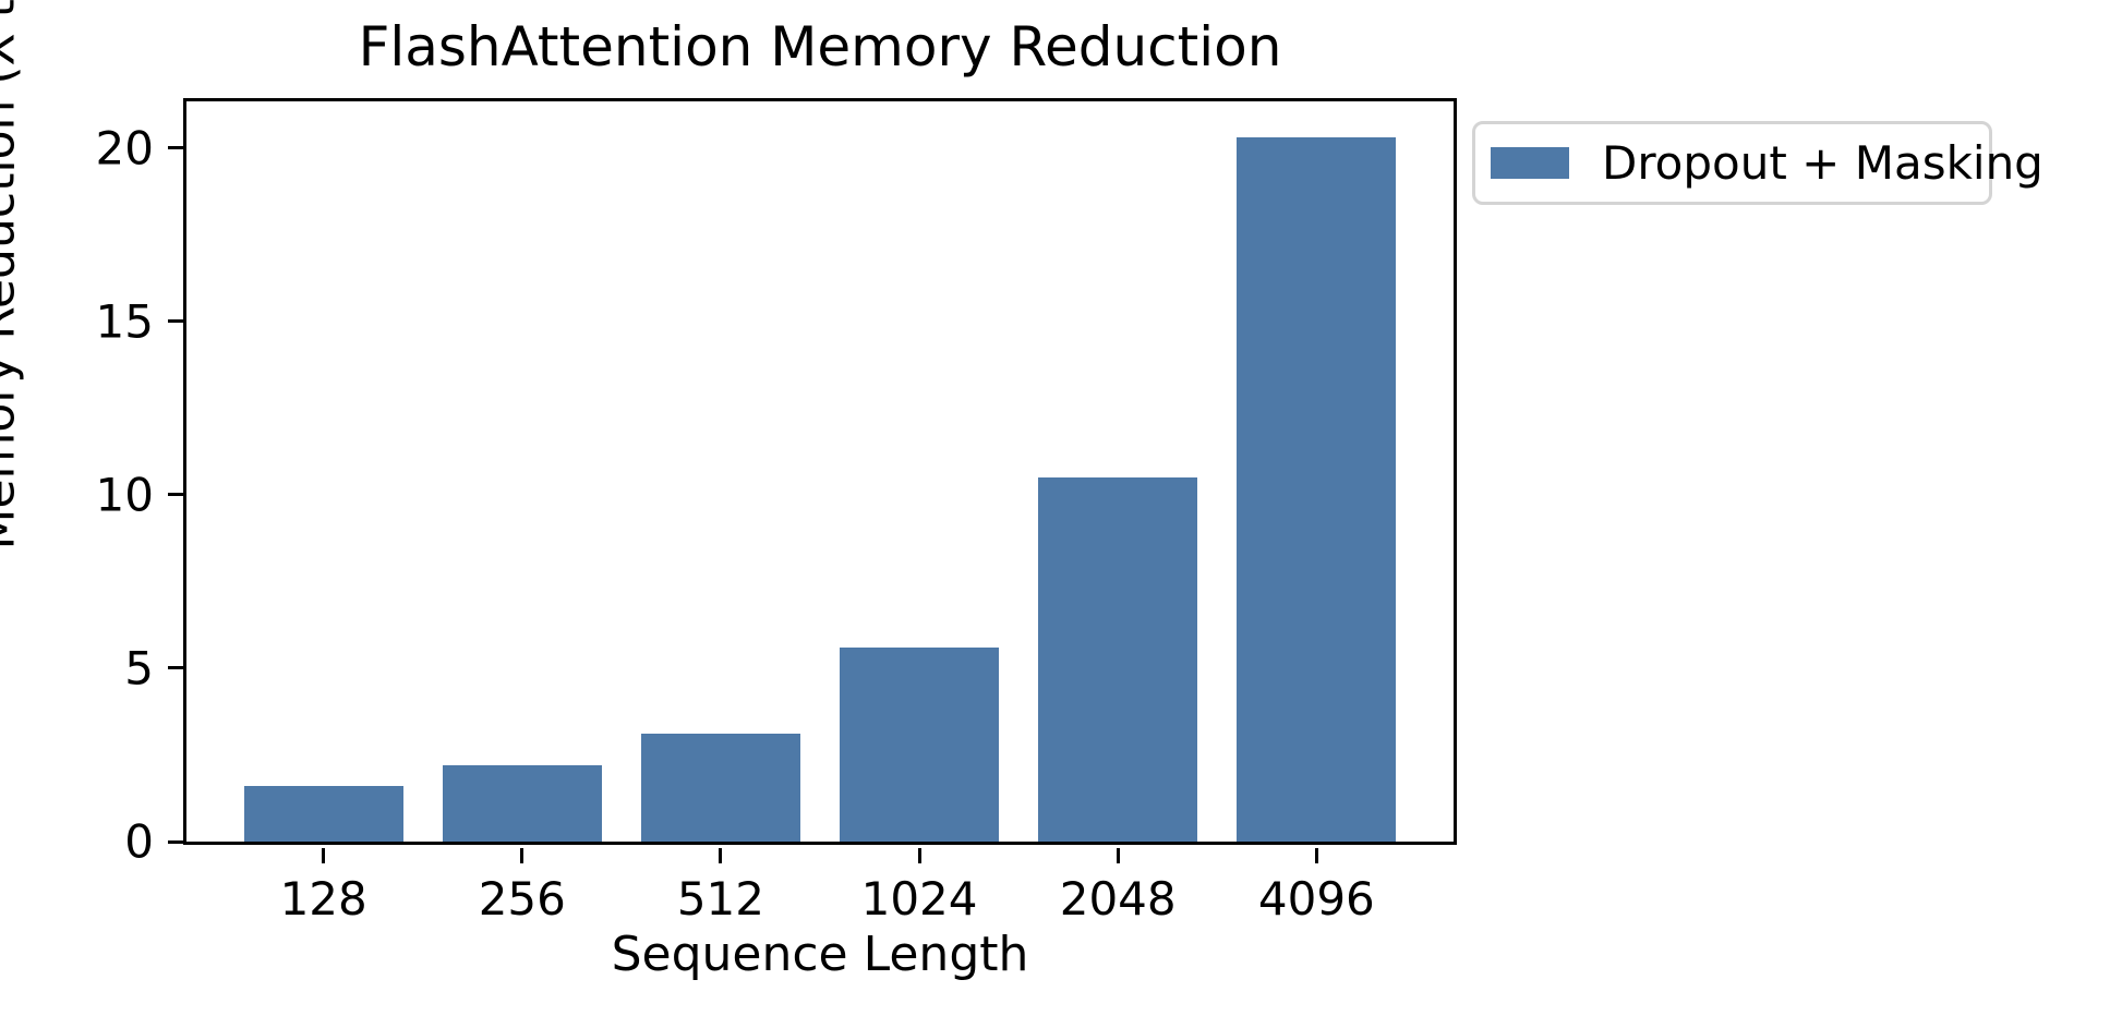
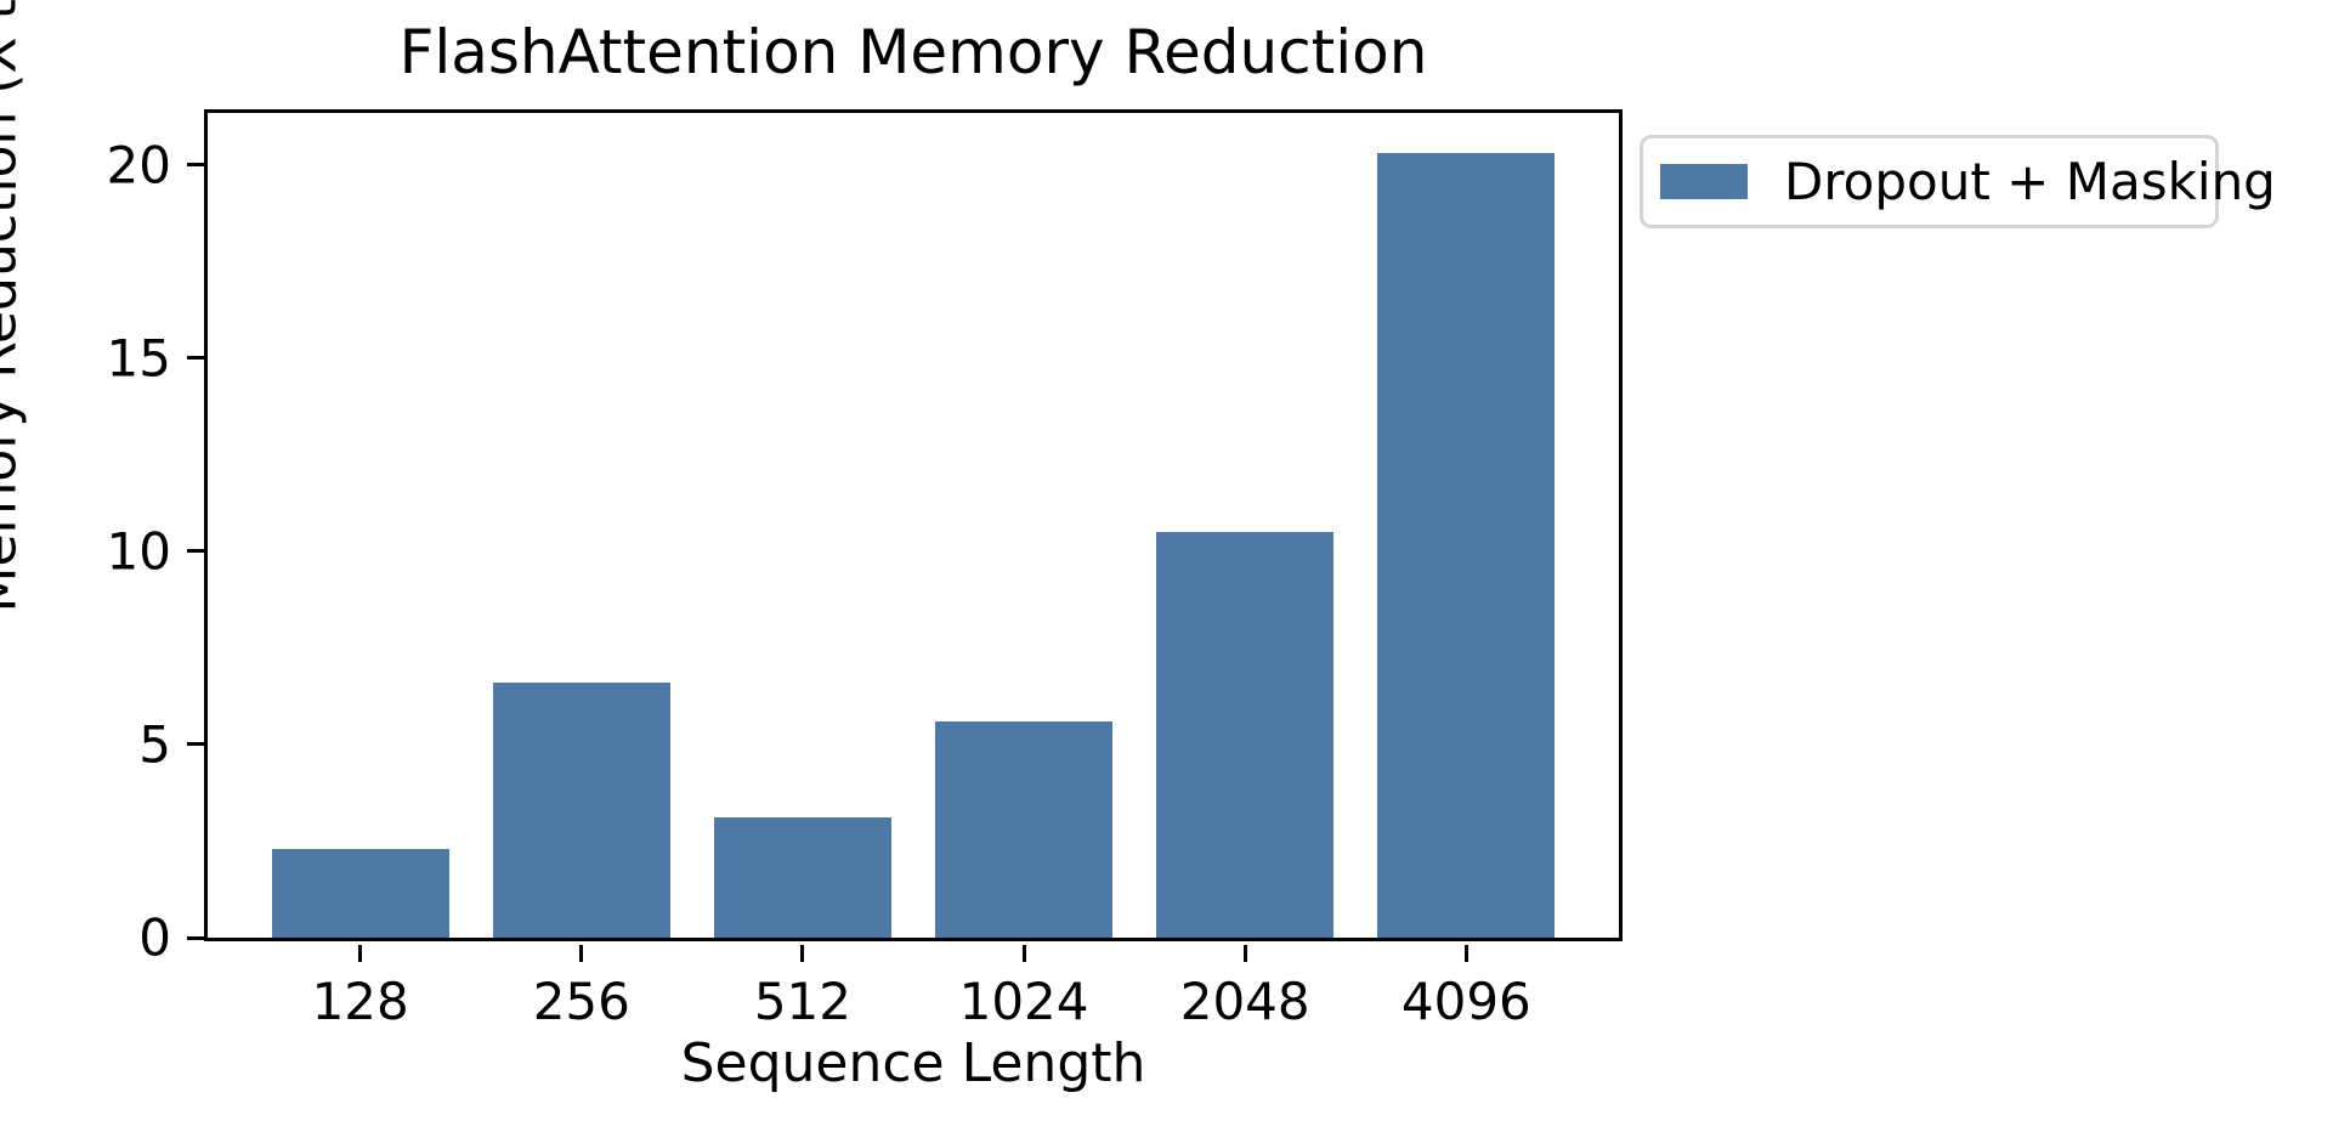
128: 1.6 -> 2.3
256: 2.2 -> 6.6
